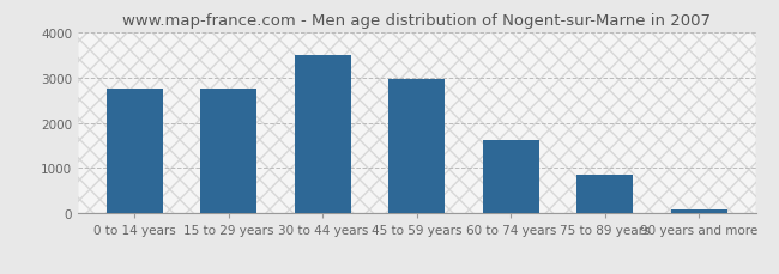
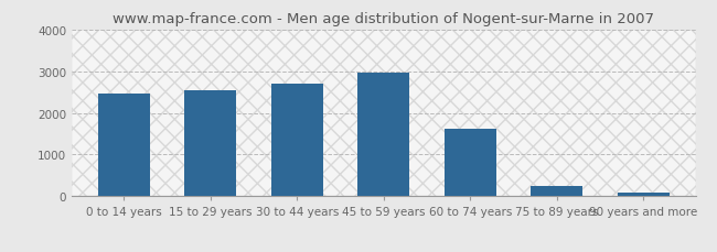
0 to 14 years: 2750 -> 2450
15 to 29 years: 2750 -> 2550
30 to 44 years: 3480 -> 2700
75 to 89 years: 860 -> 250
